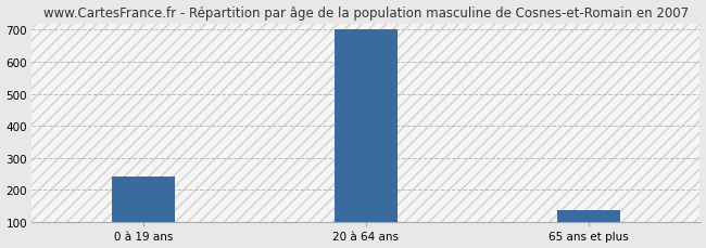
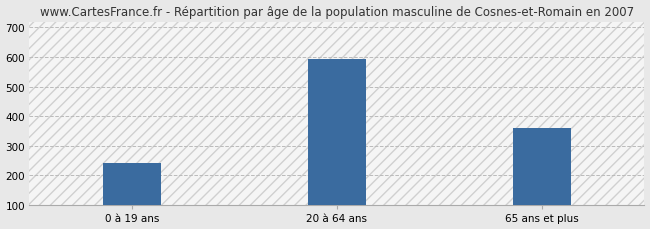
20 à 64 ans: 700 -> 595
65 ans et plus: 138 -> 360
